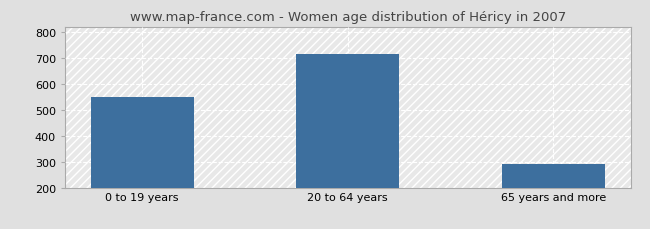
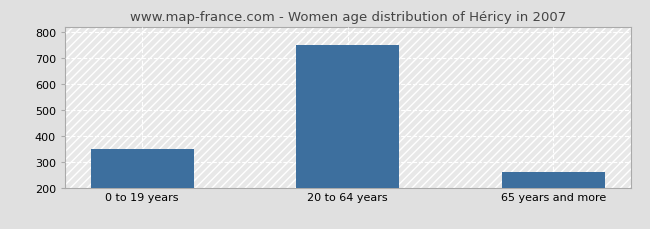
0 to 19 years: 550 -> 350
20 to 64 years: 715 -> 748
65 years and more: 290 -> 260
